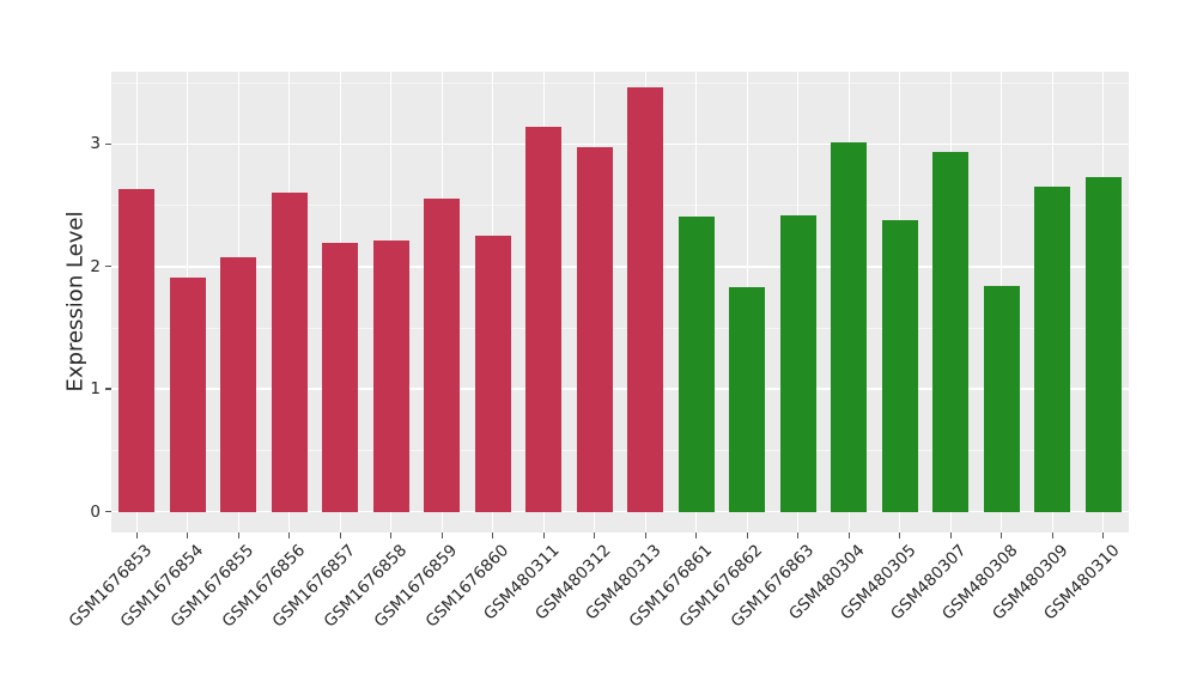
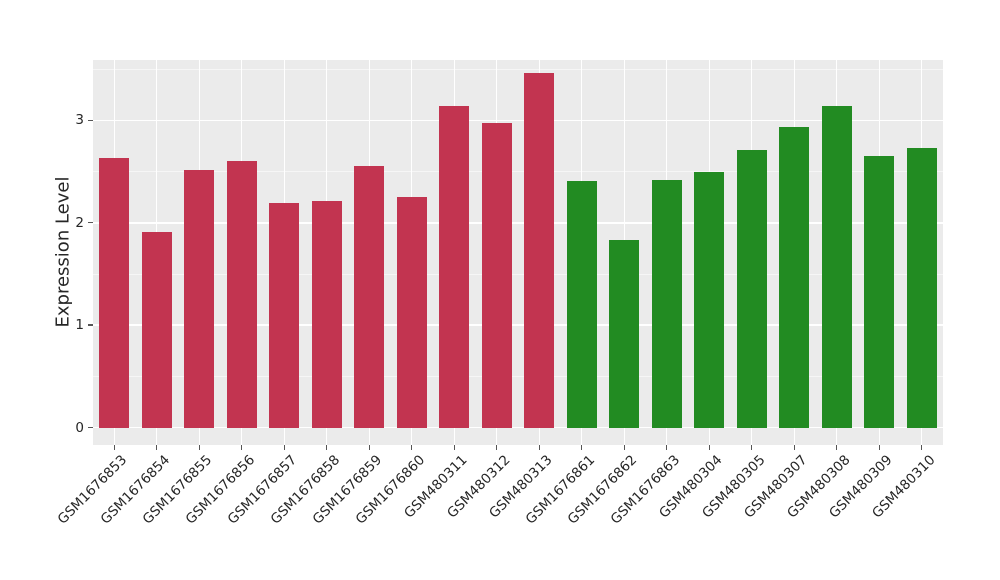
GSM1676855: 2.08 -> 2.52
GSM480304: 3.01 -> 2.50
GSM480305: 2.38 -> 2.71
GSM480308: 1.84 -> 3.14
